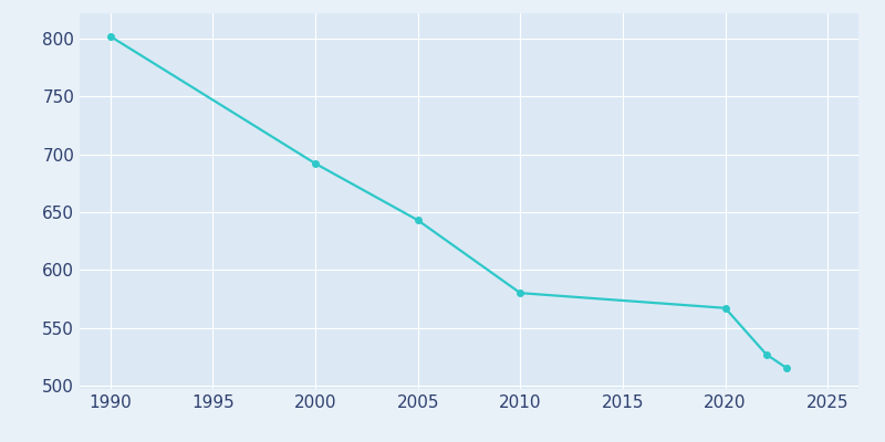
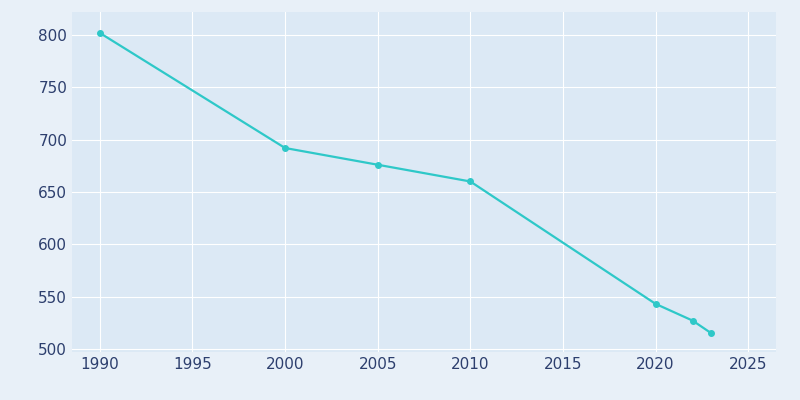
2005: 643 -> 676
2010: 580 -> 660
2020: 567 -> 543
